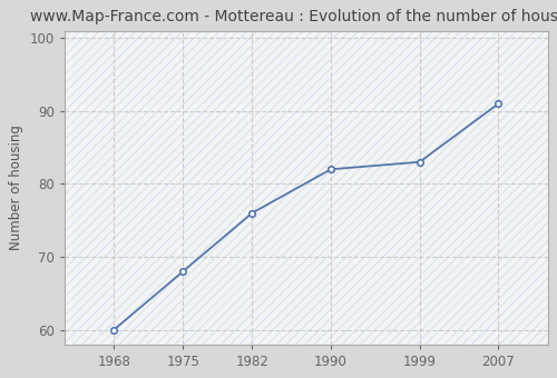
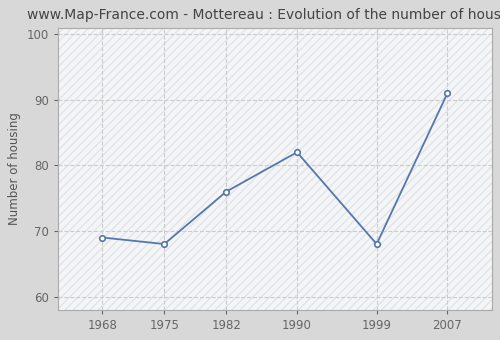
1968: 60 -> 69
1999: 83 -> 68
